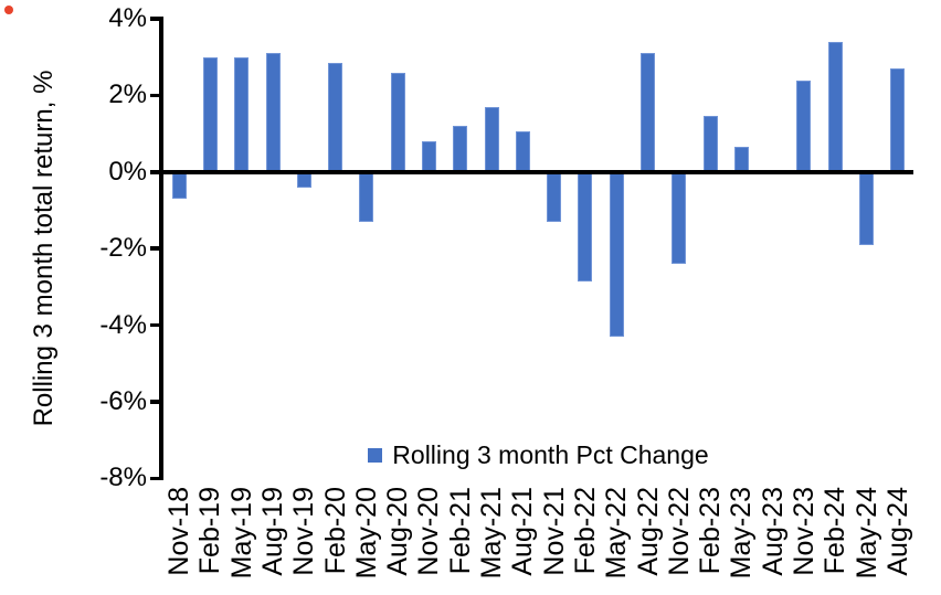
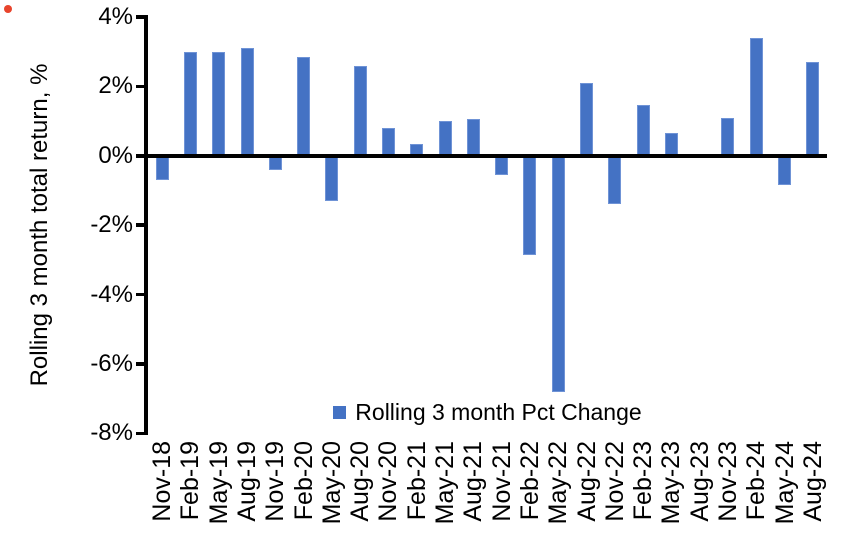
Feb-21: 1.2% -> 0.3%
May-21: 1.7% -> 1.0%
Nov-21: -1.3% -> -0.6%
May-22: -4.3% -> -6.8%
Aug-22: 3.1% -> 2.1%
Nov-22: -2.4% -> -1.4%
Nov-23: 2.4% -> 1.1%
May-24: -1.9% -> -0.8%
